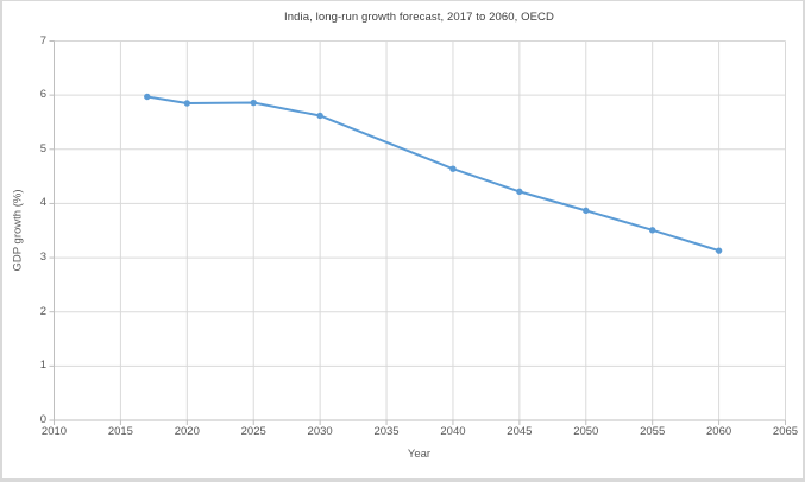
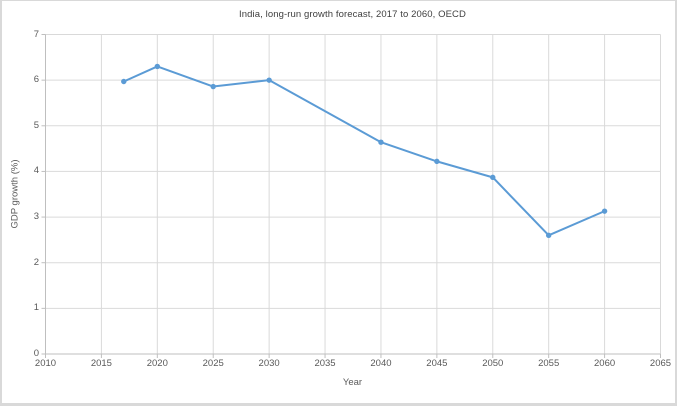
2020: 5.8 -> 6.3
2030: 5.6 -> 6.0
2055: 3.5 -> 2.6
